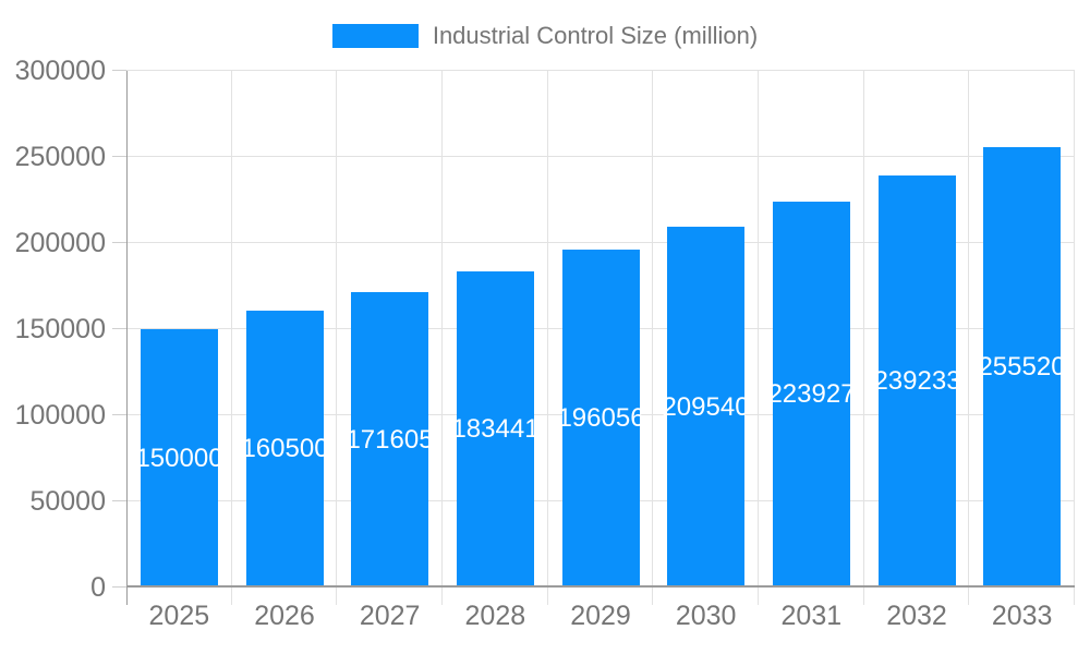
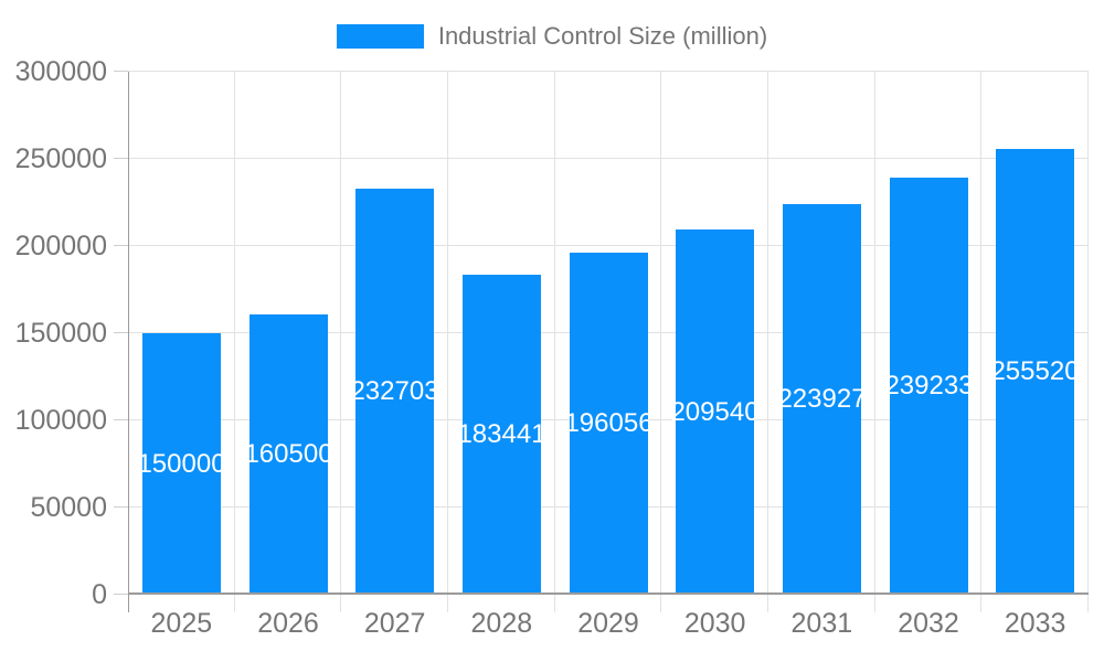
2027: 171605 -> 232703
